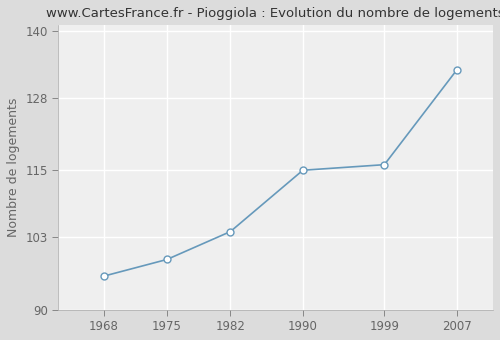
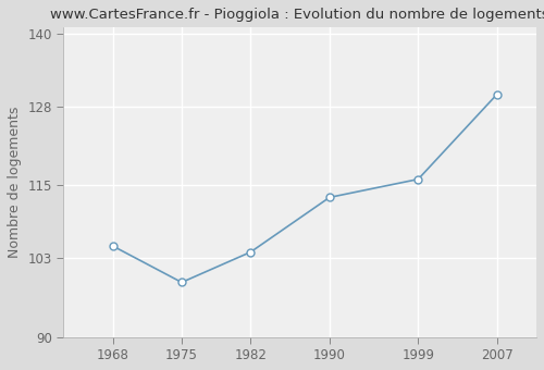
1968: 96 -> 105
1990: 115 -> 113
2007: 133 -> 130
